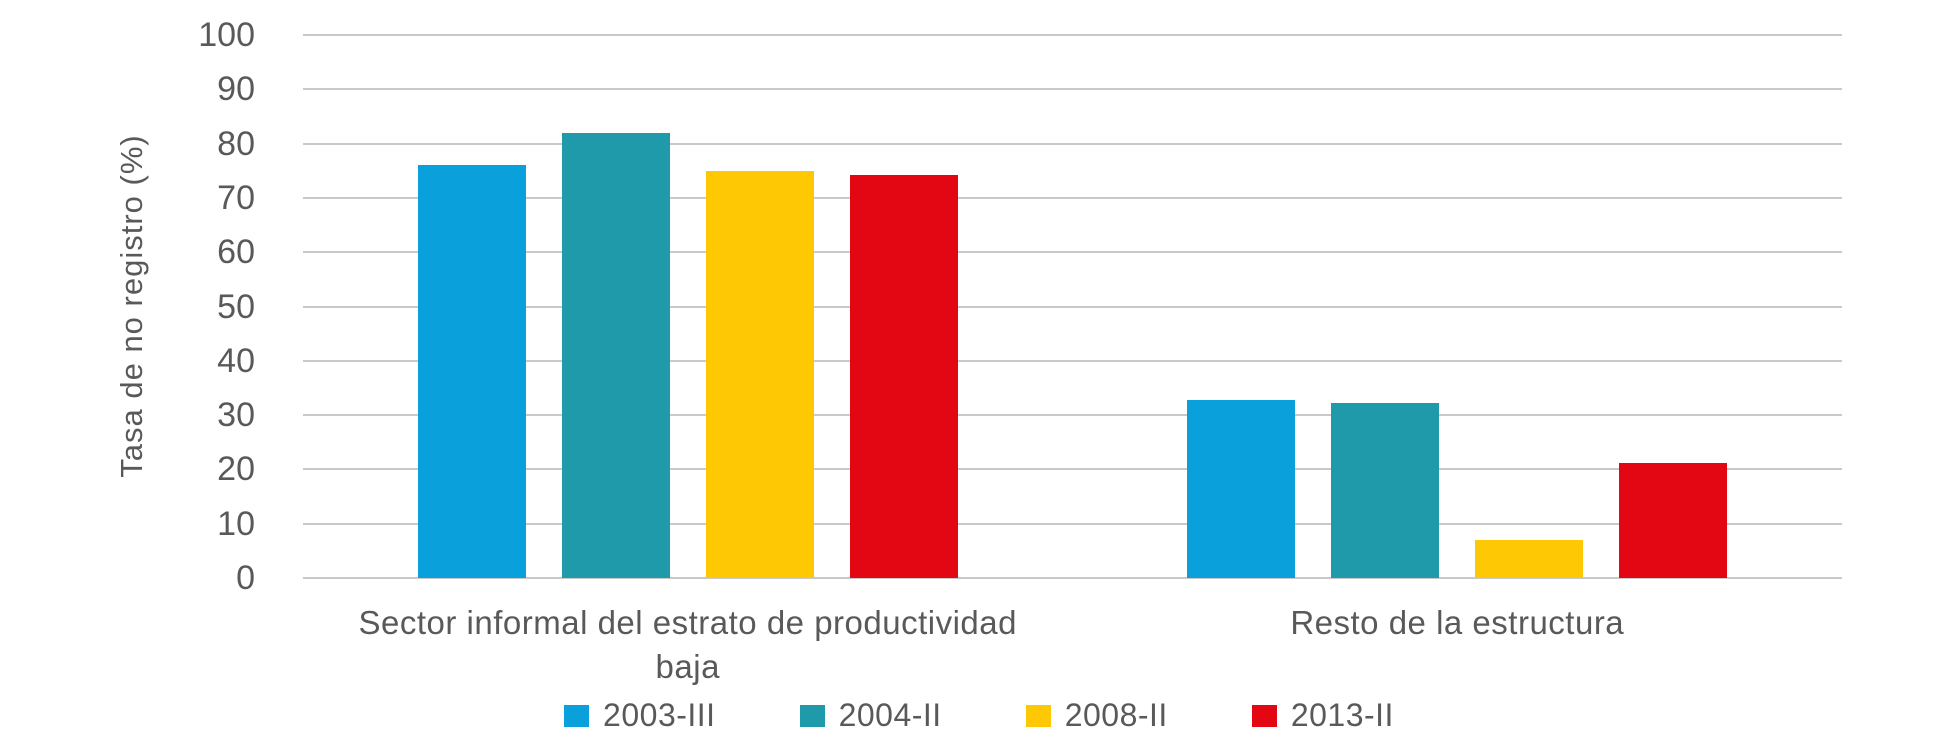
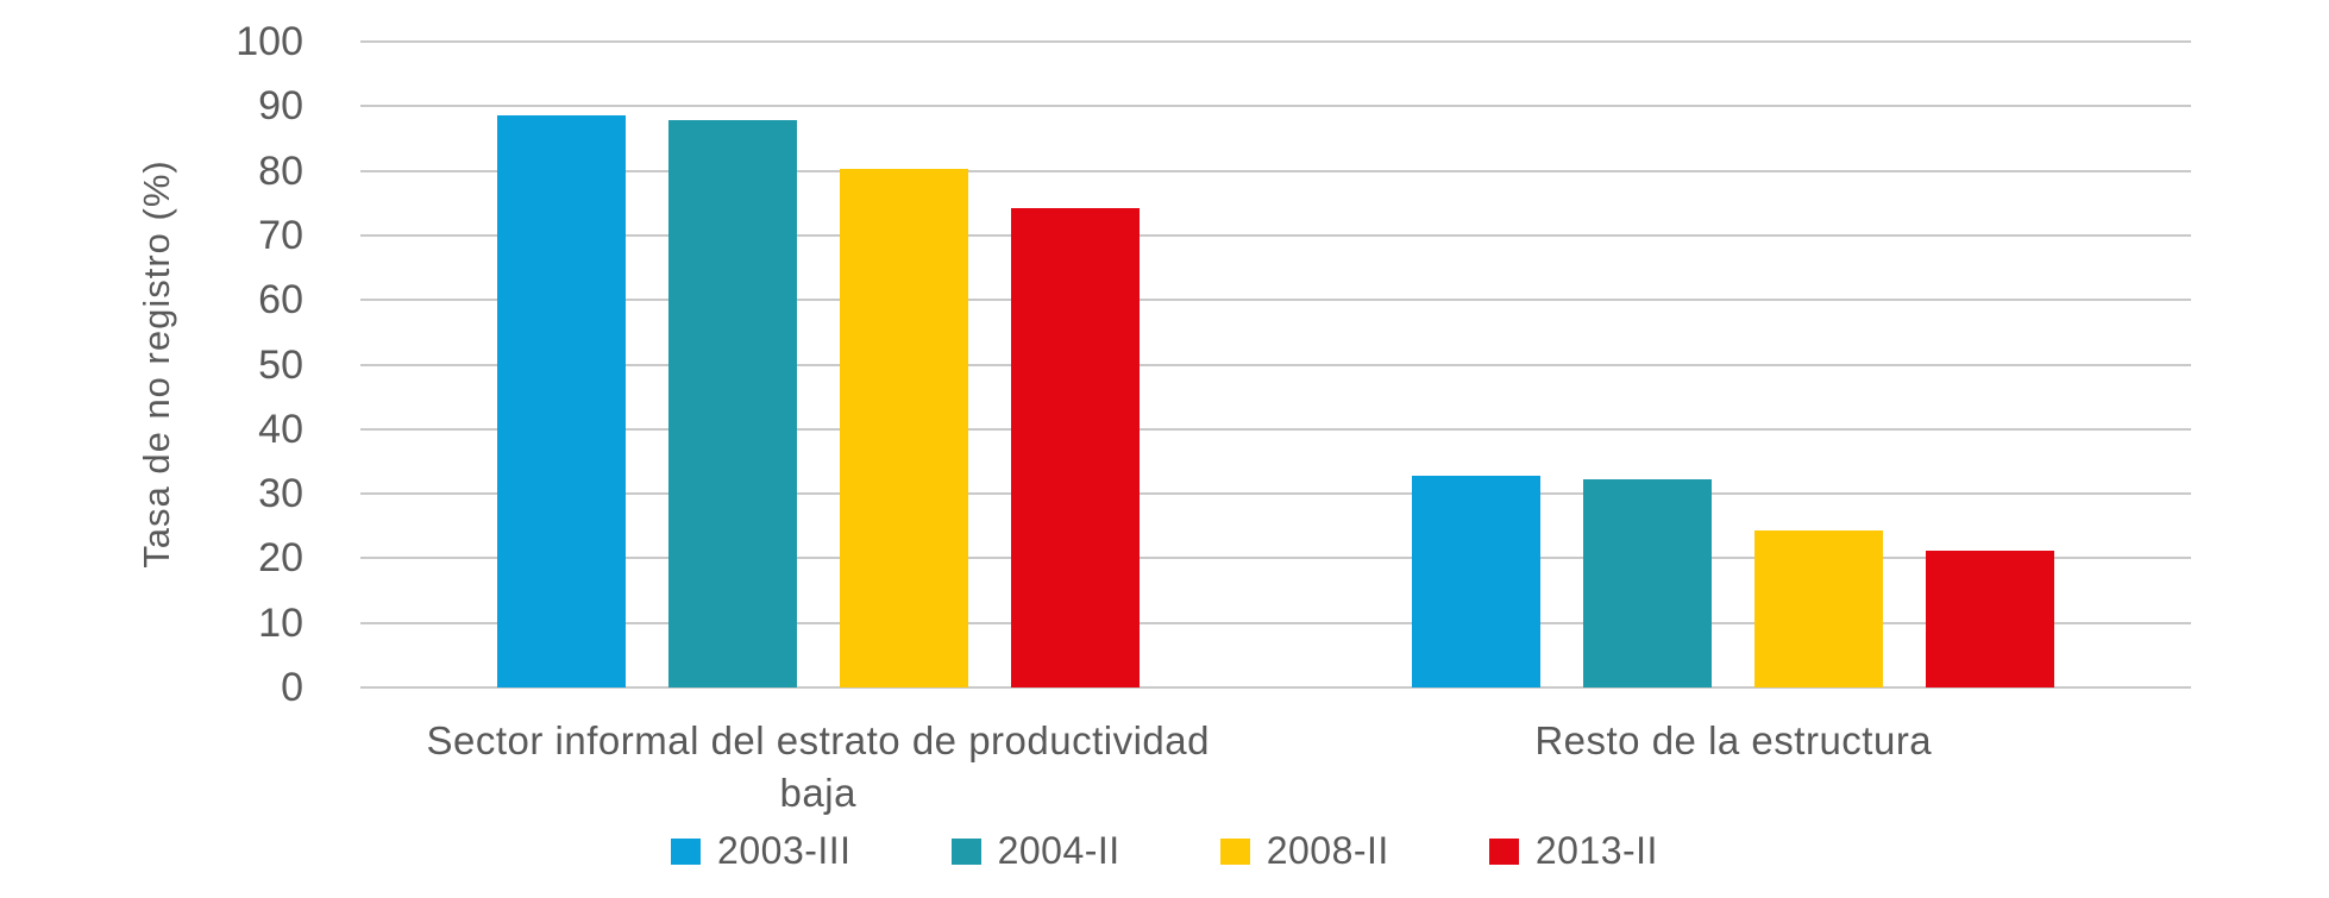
2003-III/Sector informal del estrato de productividad baja: 76 -> 88
2004-II/Sector informal del estrato de productividad baja: 82 -> 88
2008-II/Sector informal del estrato de productividad baja: 75 -> 80
2008-II/Resto de la estructura: 7 -> 24
